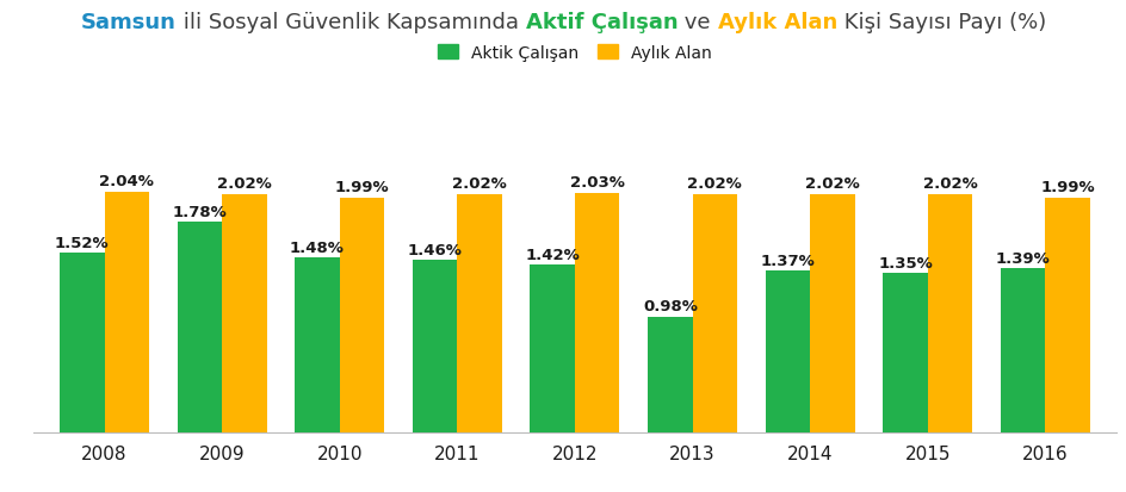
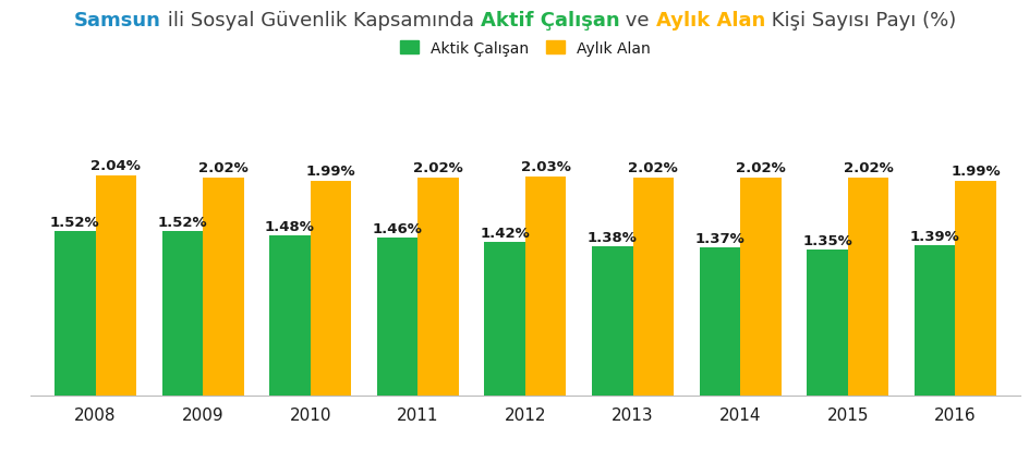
Aktik Çalışan/2009: 1.78% -> 1.52%
Aktik Çalışan/2013: 0.98% -> 1.38%
